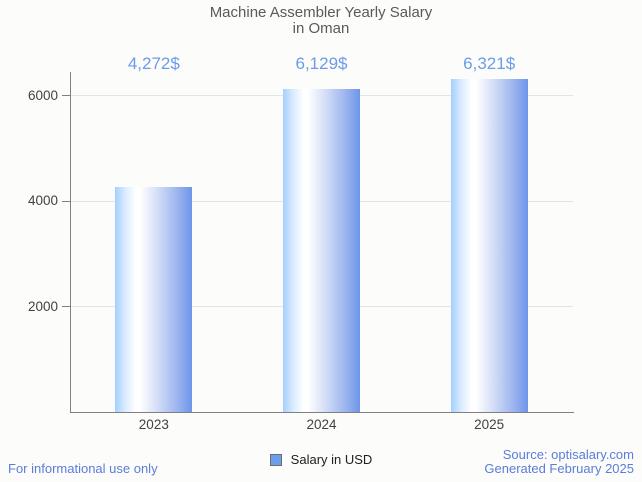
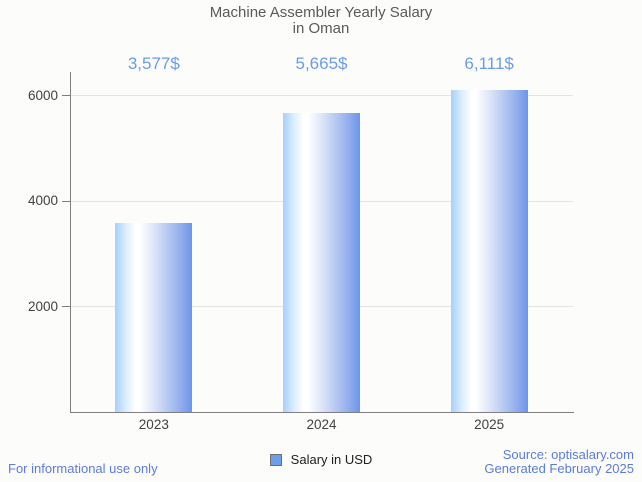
2023: 4,272 -> 3,577
2024: 6,129 -> 5,665
2025: 6,321 -> 6,111
